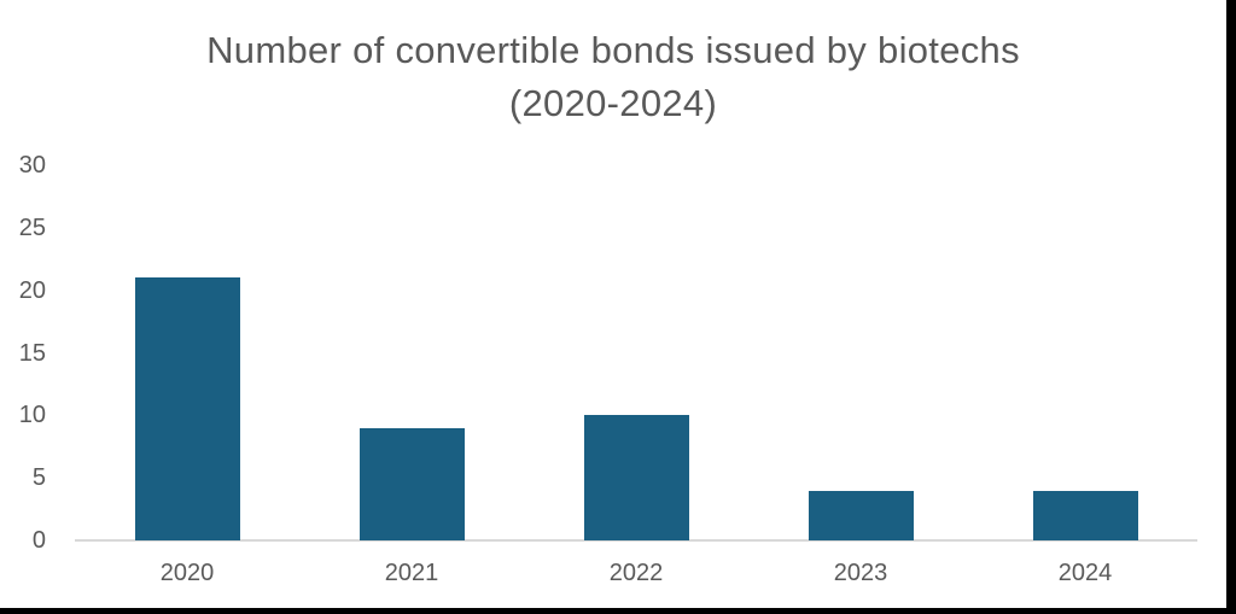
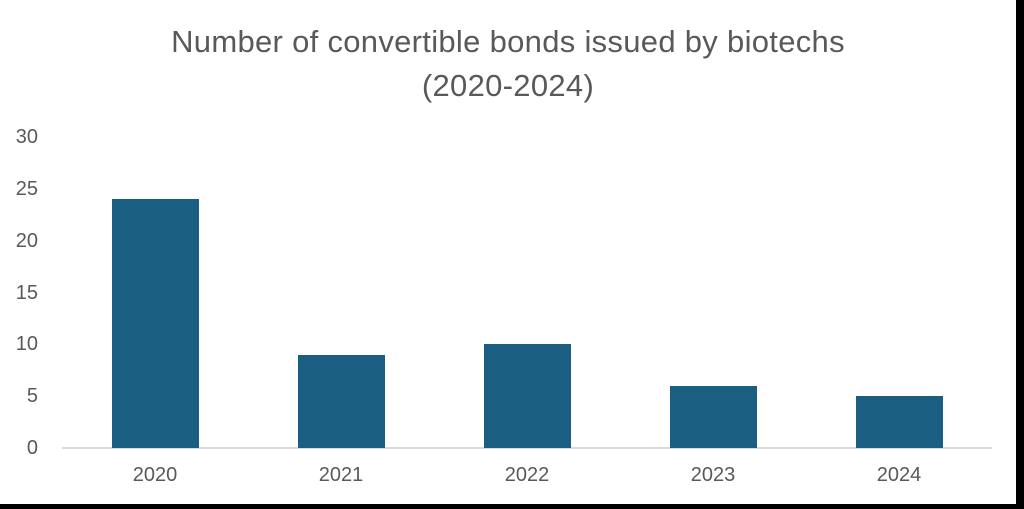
2020: 21 -> 24
2023: 4 -> 6
2024: 4 -> 5
